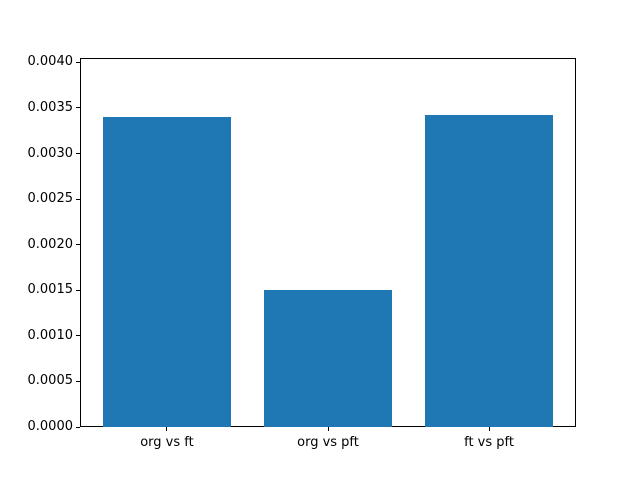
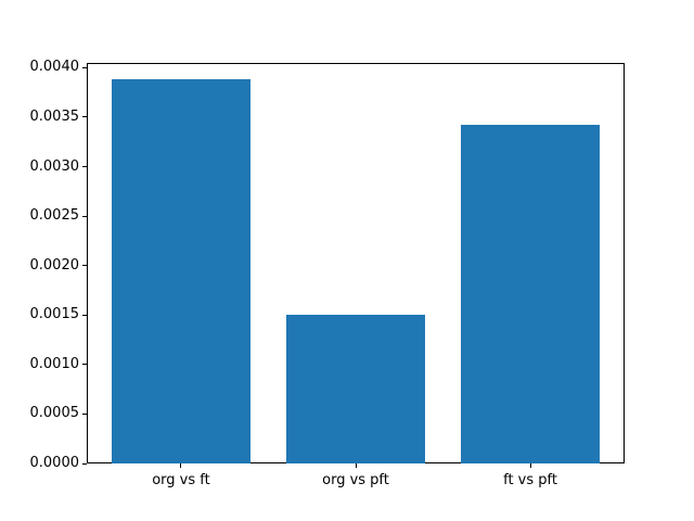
org vs ft: 0.0034 -> 0.0039
